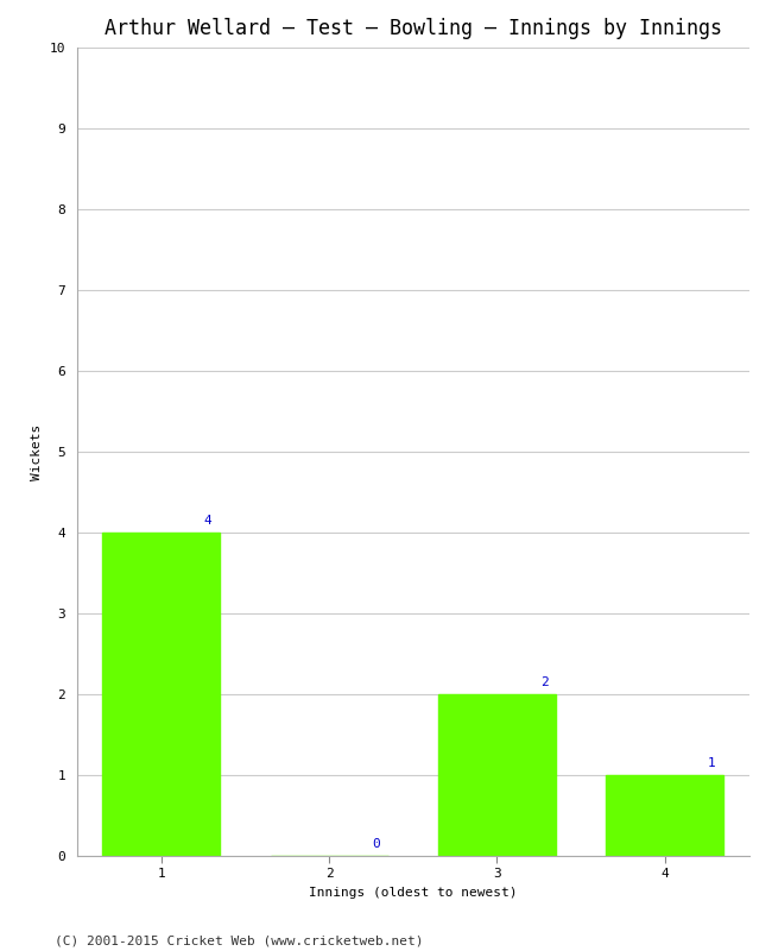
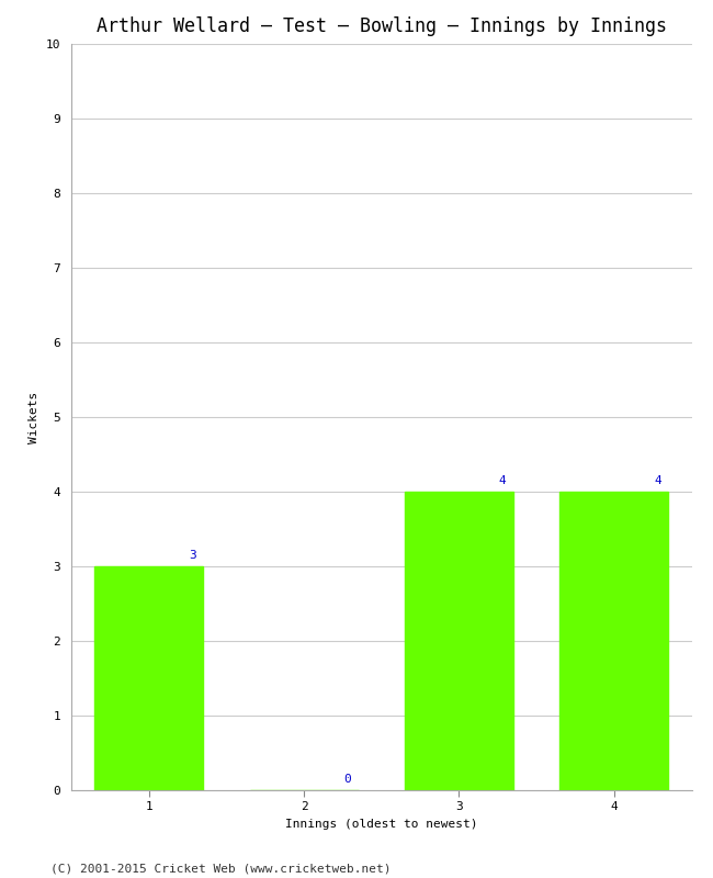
1: 4 -> 3
3: 2 -> 4
4: 1 -> 4
